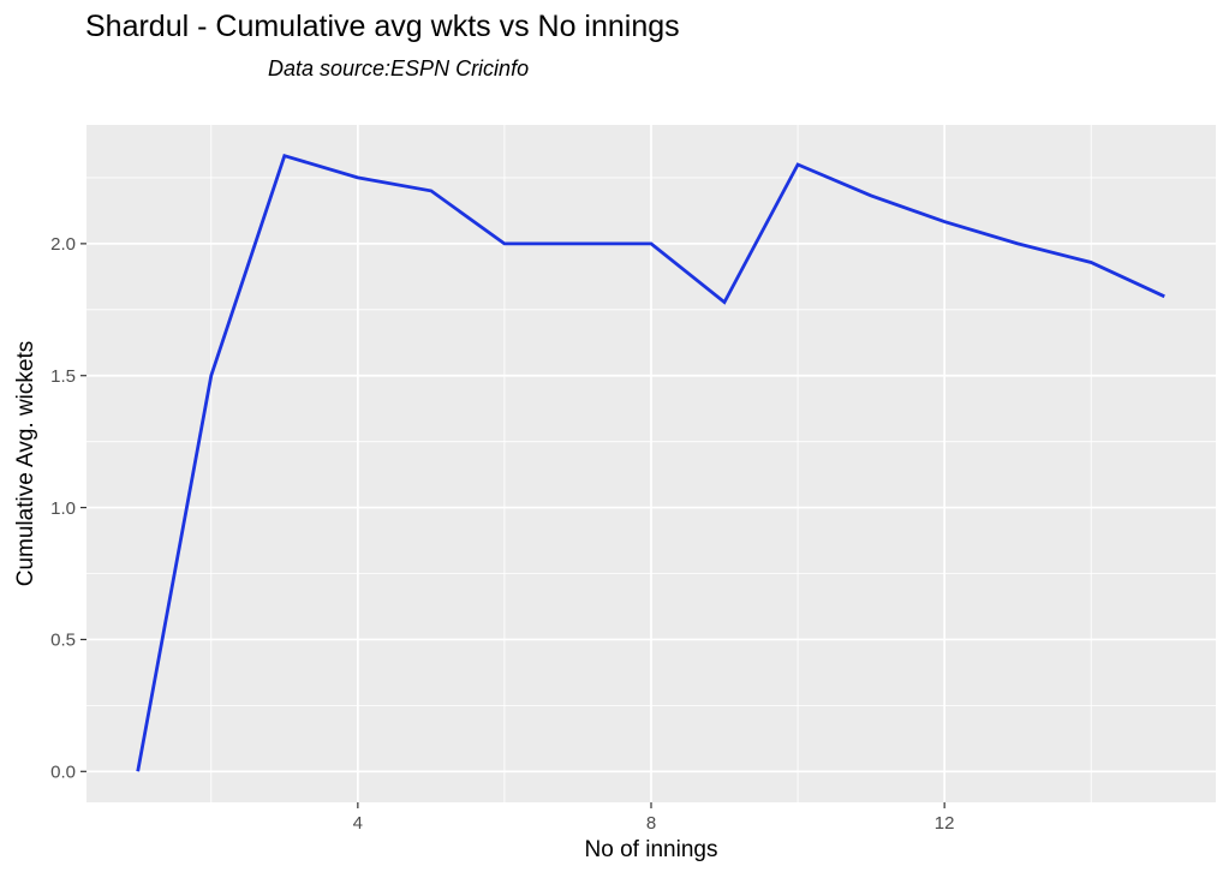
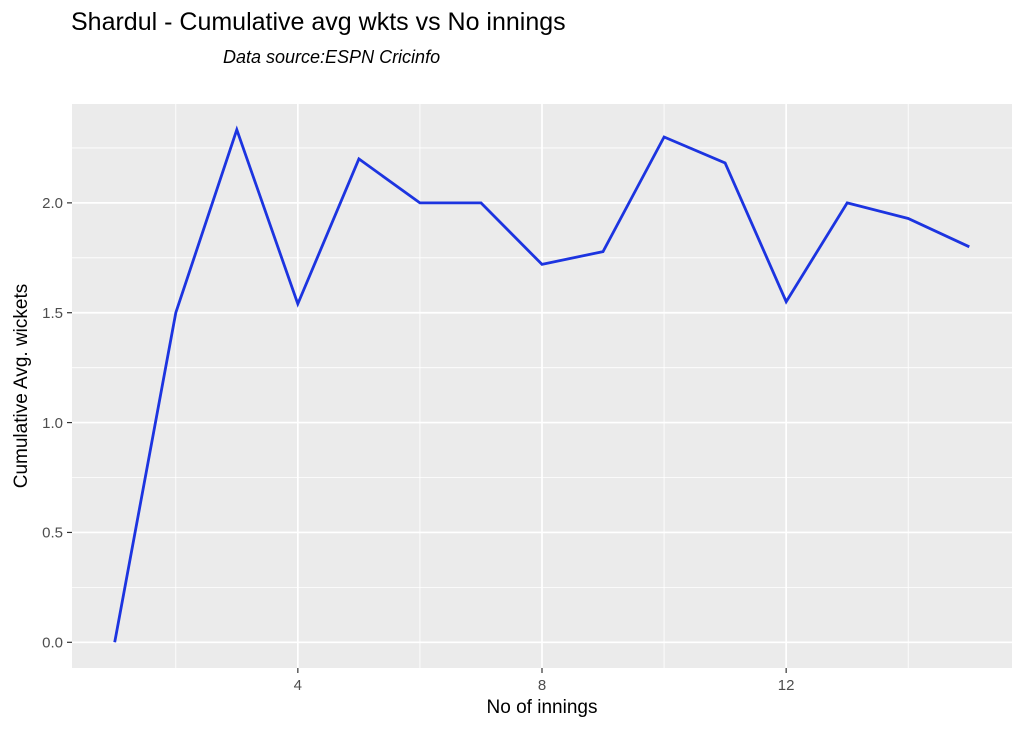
4: 2.25 -> 1.54
8: 2.00 -> 1.72
12: 2.08 -> 1.55
